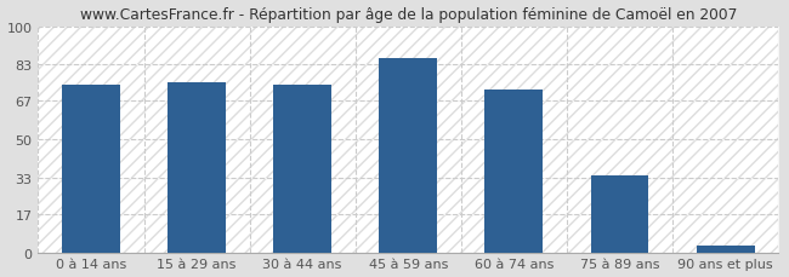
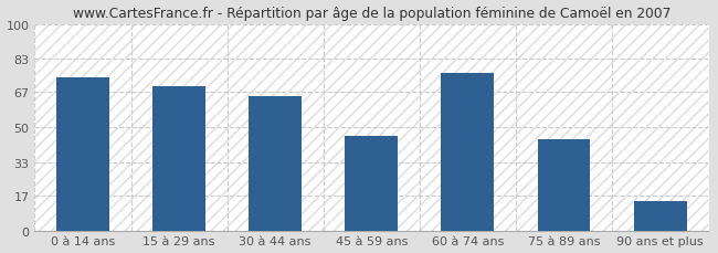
15 à 29 ans: 75 -> 70
30 à 44 ans: 74 -> 65
45 à 59 ans: 86 -> 46
60 à 74 ans: 72 -> 76
75 à 89 ans: 34 -> 44
90 ans et plus: 3 -> 14
